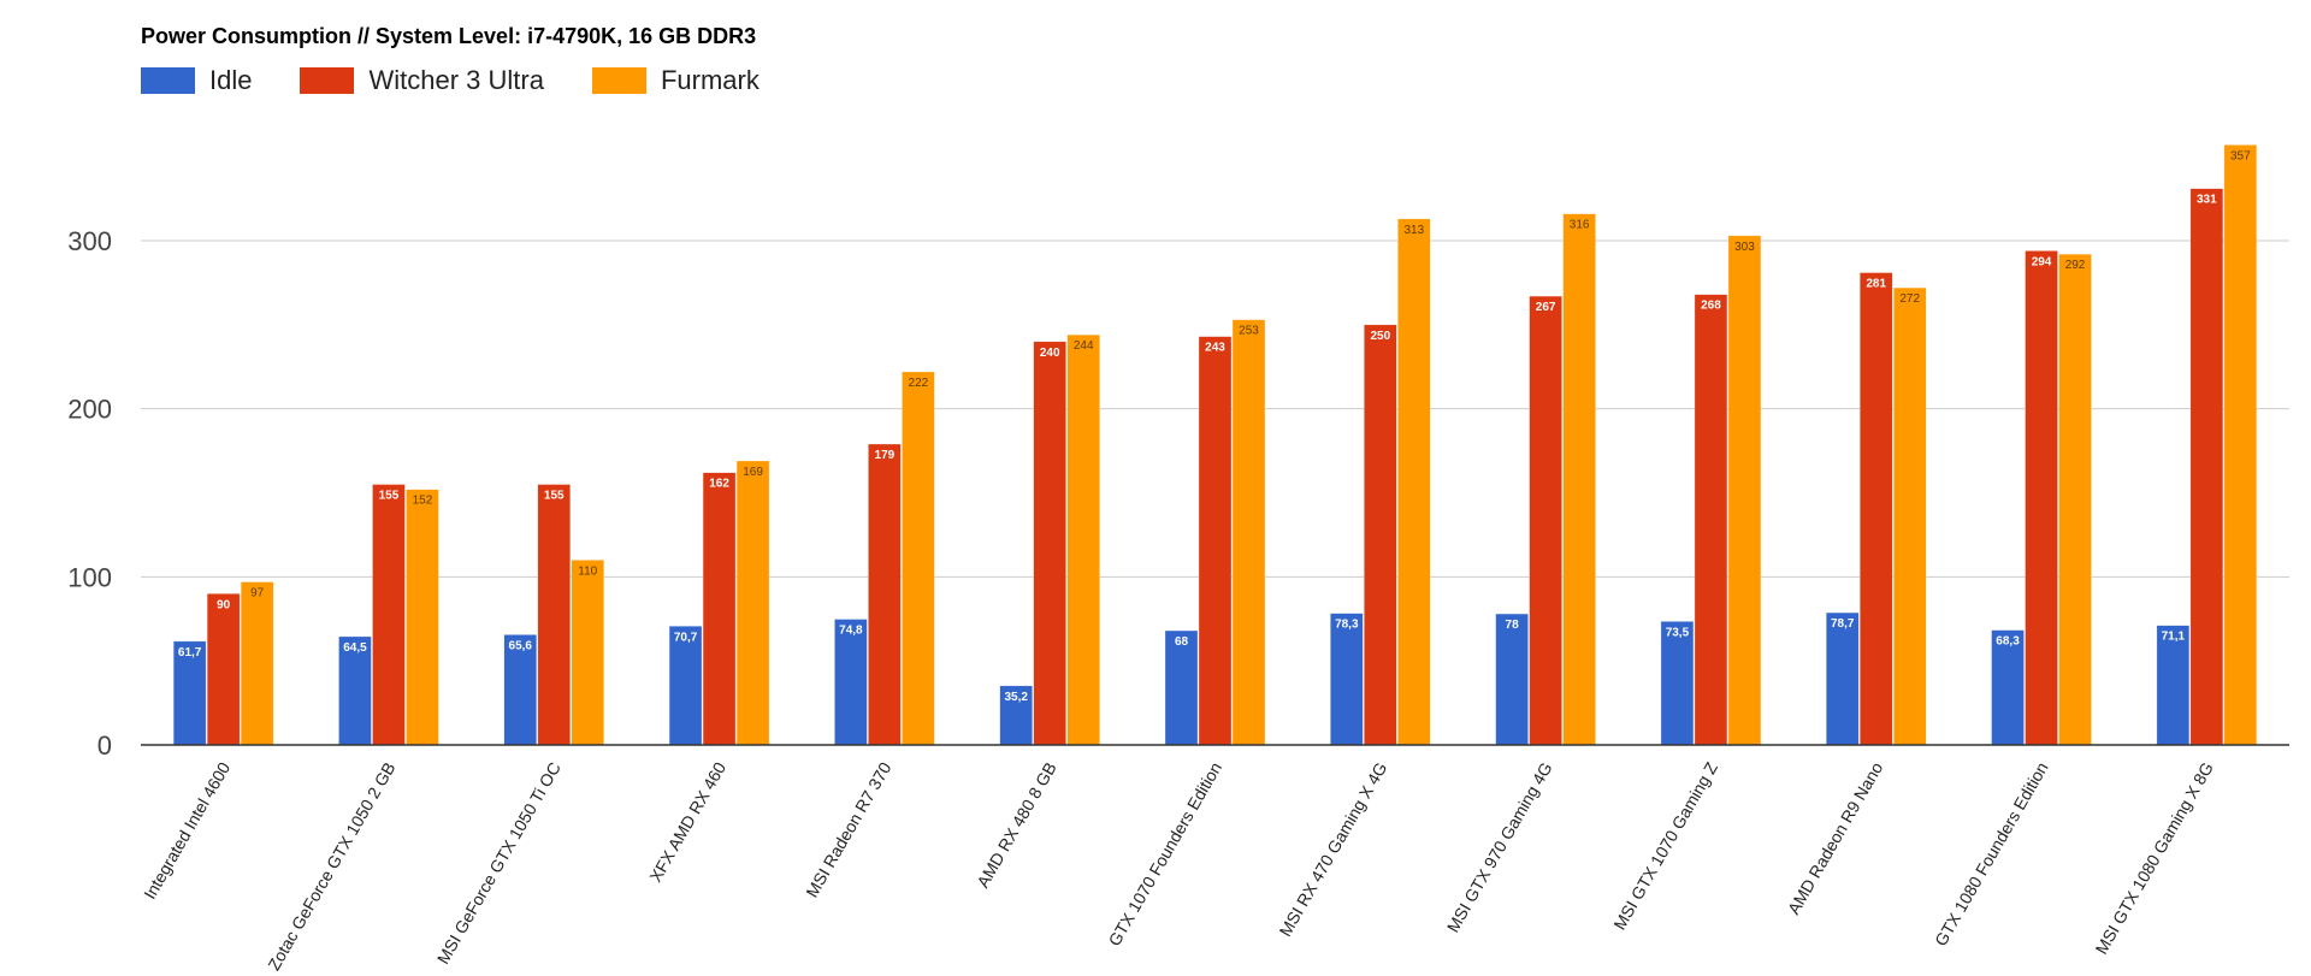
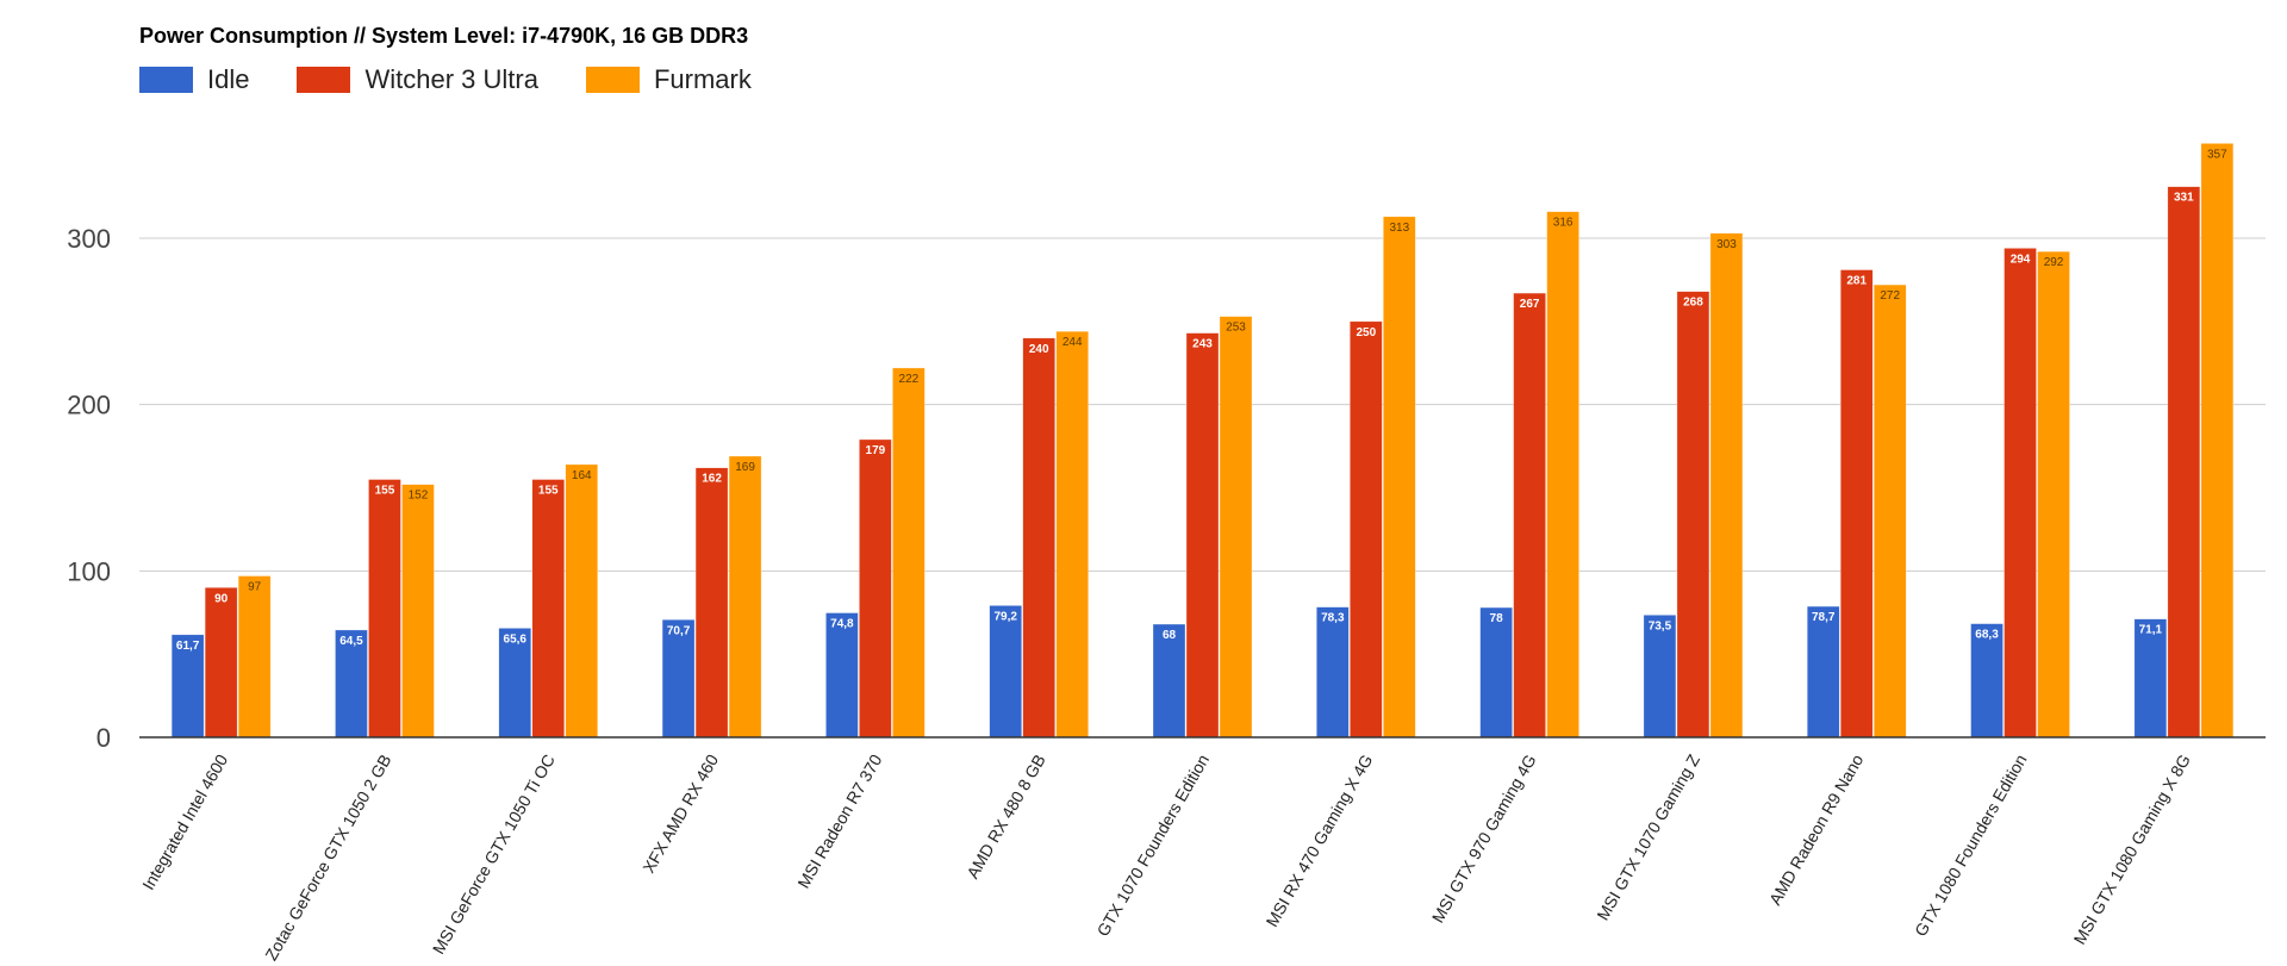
Furmark/MSI GeForce GTX 1050 Ti OC: 110 -> 164
Idle/AMD RX 480 8 GB: 35,2 -> 79,2
